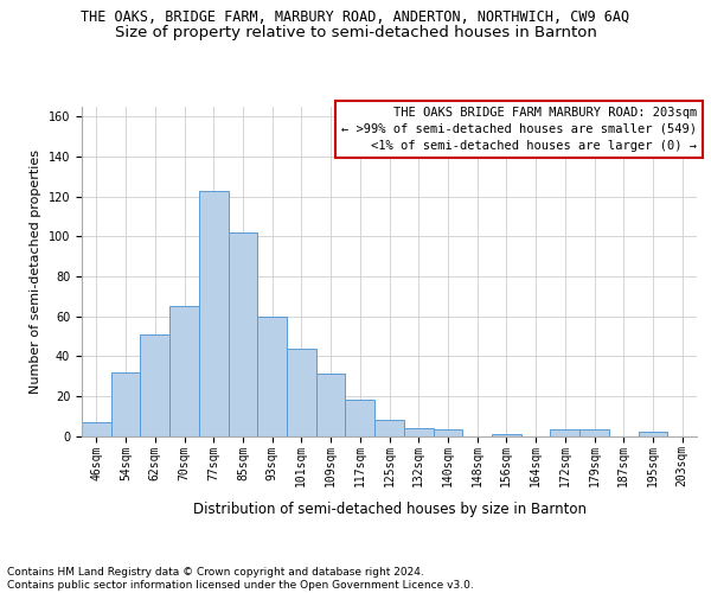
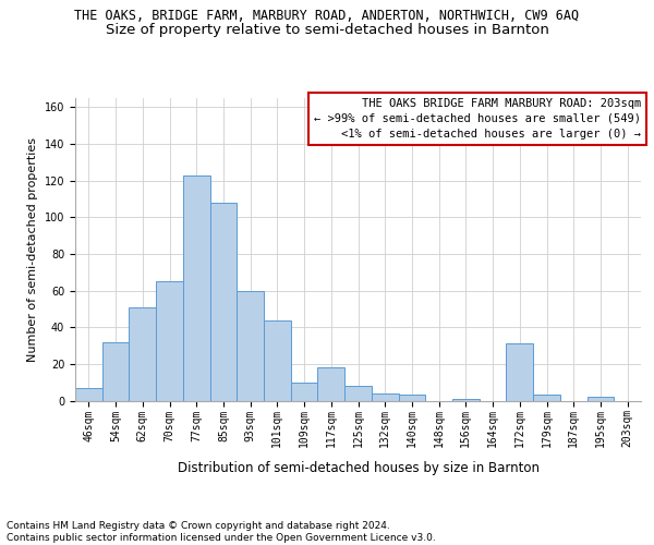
85sqm: 102 -> 108
109sqm: 31 -> 10
172sqm: 3 -> 31
